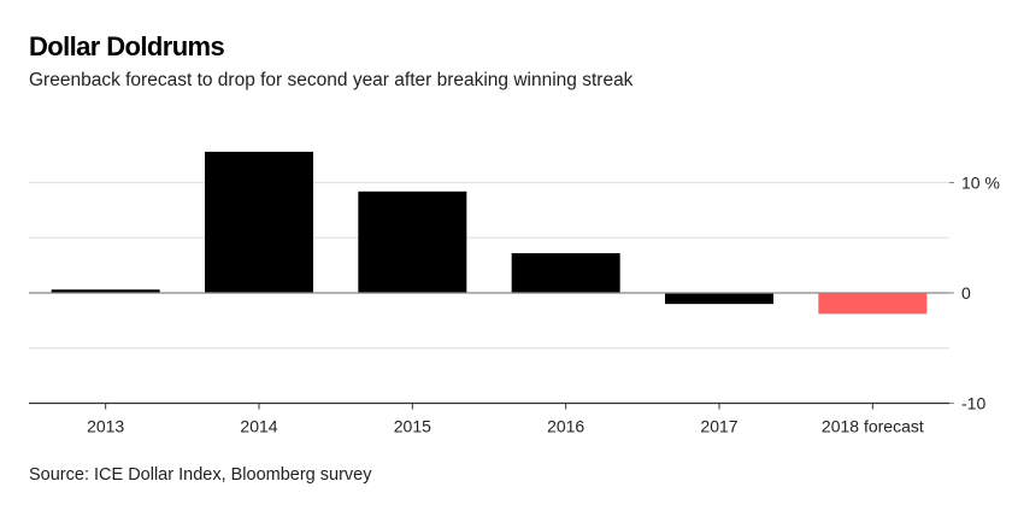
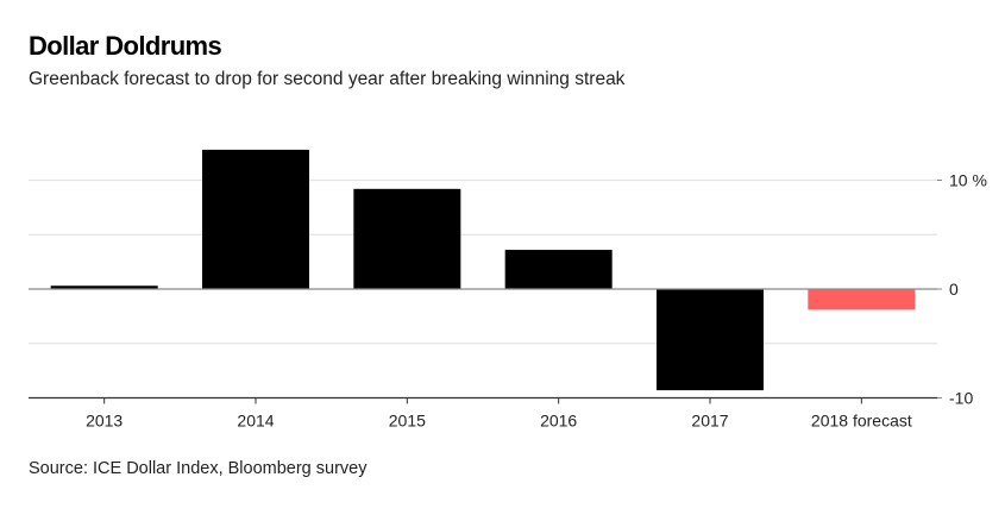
2017: -1% -> -9%
